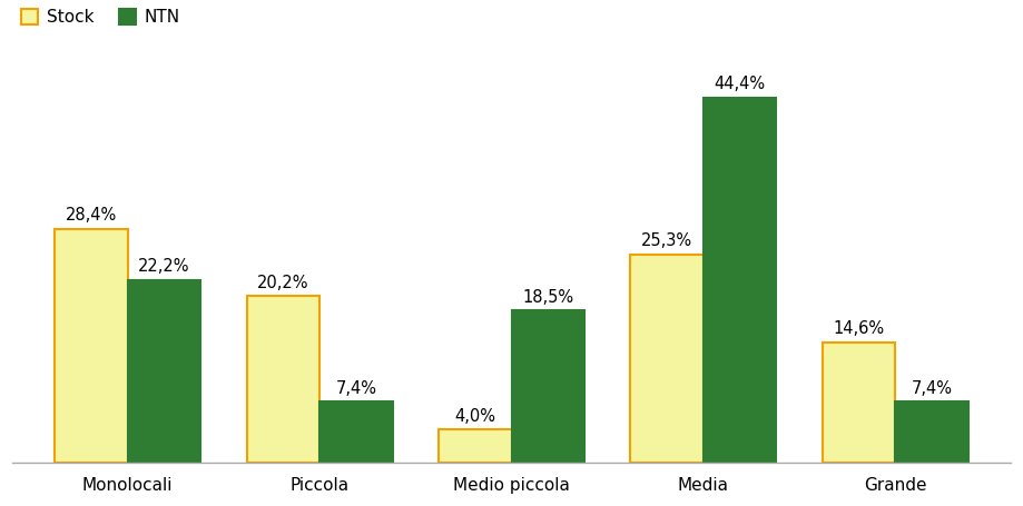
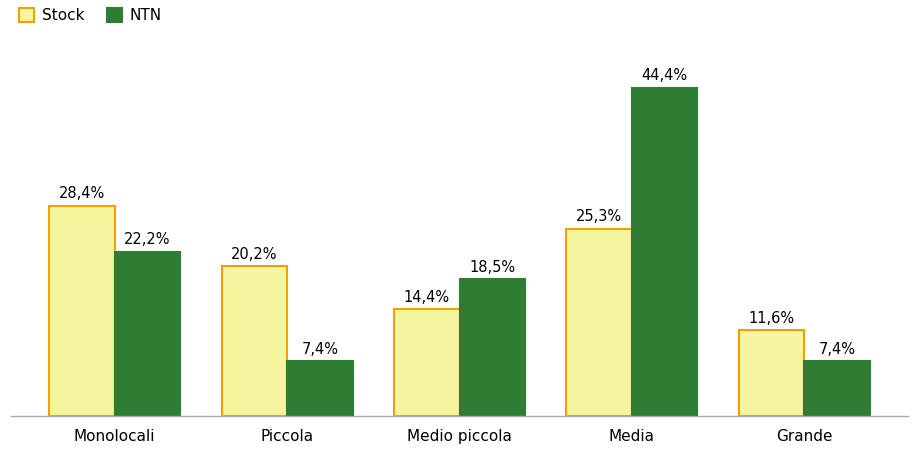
Stock/Medio piccola: 4,0% -> 14,4%
Stock/Grande: 14,6% -> 11,6%
